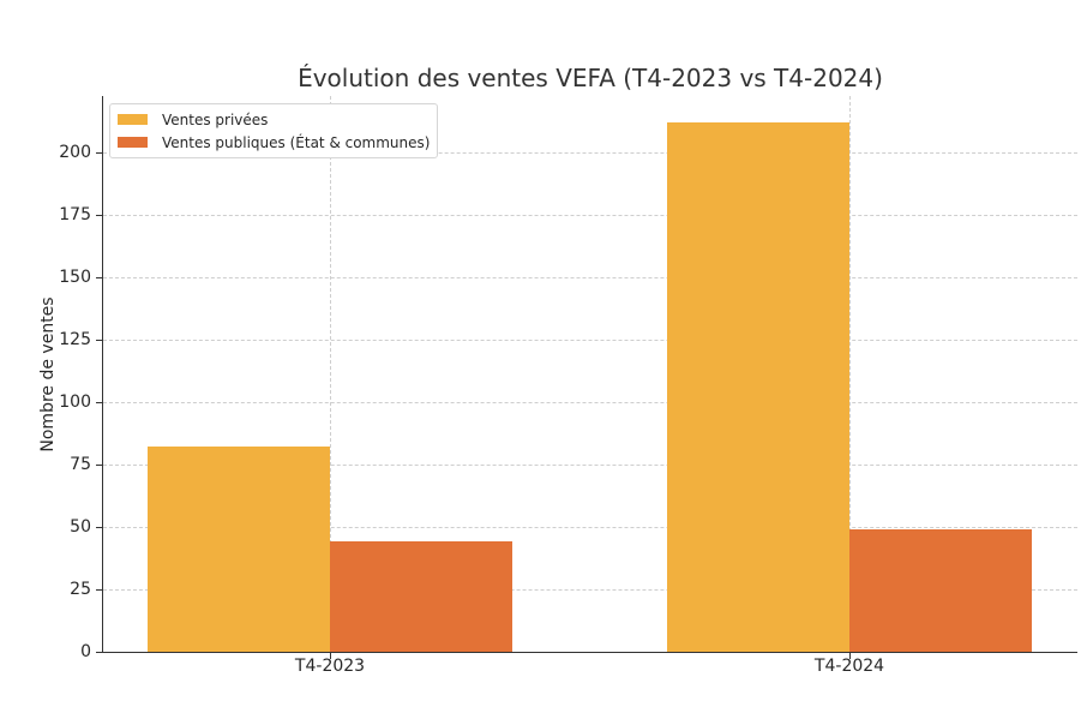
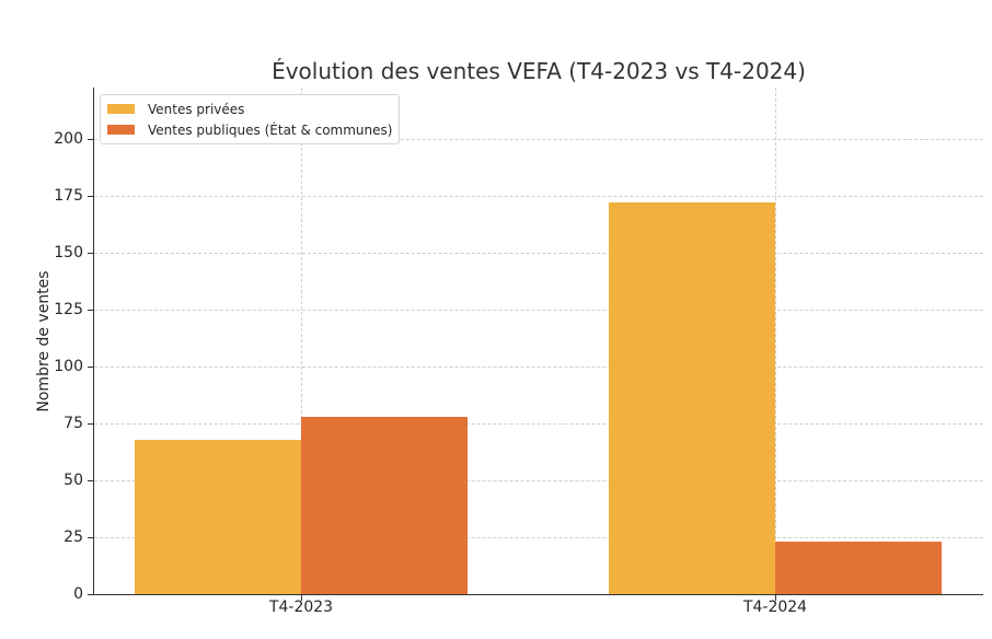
Ventes privées/T4-2023: 82 -> 68
Ventes publiques (État & communes)/T4-2023: 44 -> 78
Ventes privées/T4-2024: 212 -> 172
Ventes publiques (État & communes)/T4-2024: 49 -> 23
